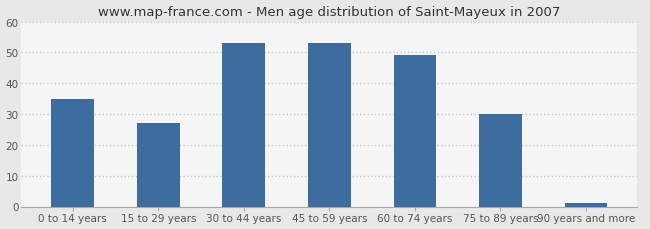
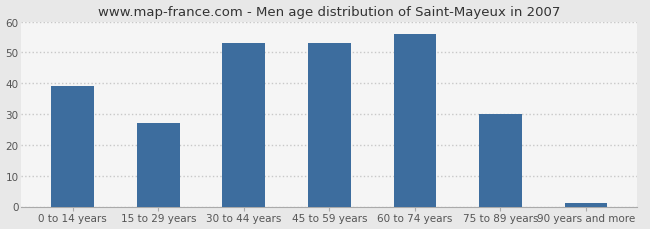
0 to 14 years: 35 -> 39
60 to 74 years: 49 -> 56
